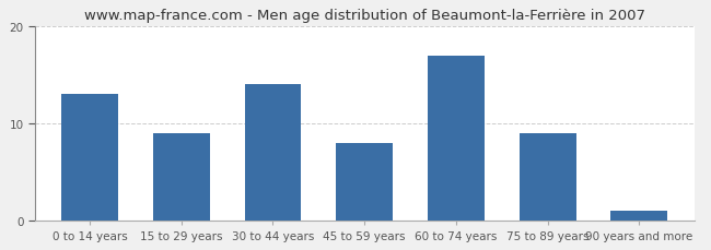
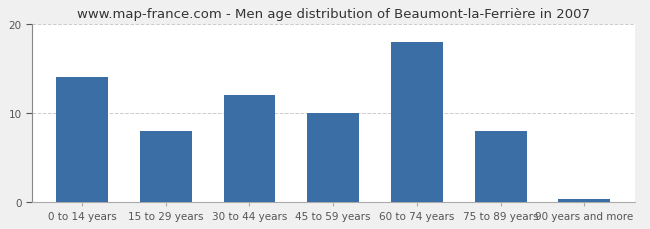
0 to 14 years: 13.0 -> 14.0
15 to 29 years: 9.0 -> 8.0
30 to 44 years: 14.0 -> 12.0
45 to 59 years: 8.0 -> 10.0
60 to 74 years: 17.0 -> 18.0
75 to 89 years: 9.0 -> 8.0
90 years and more: 1.0 -> 0.3
